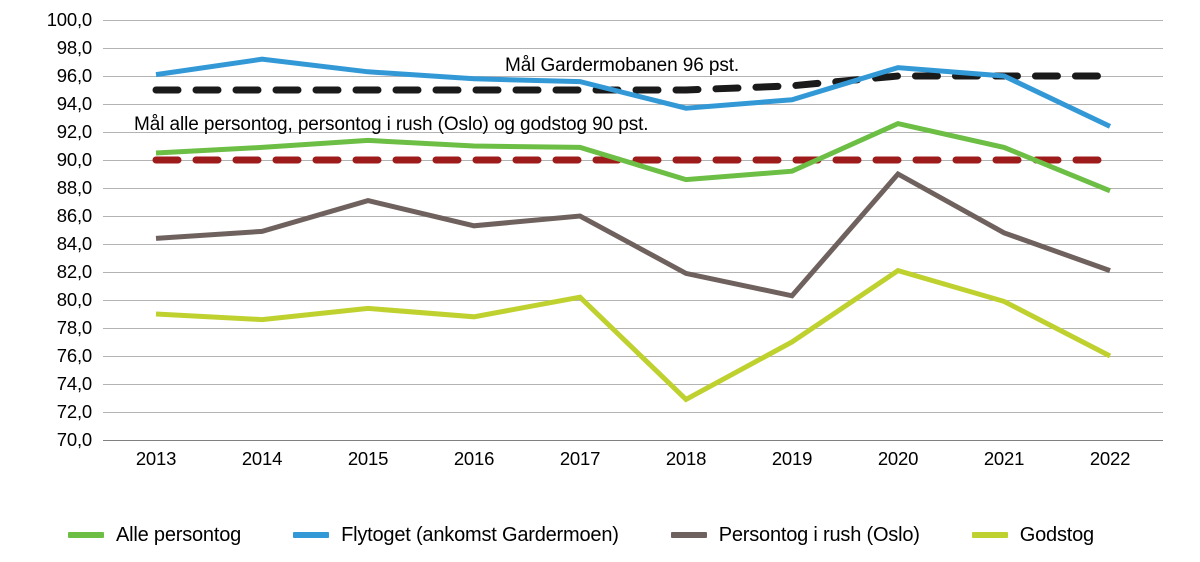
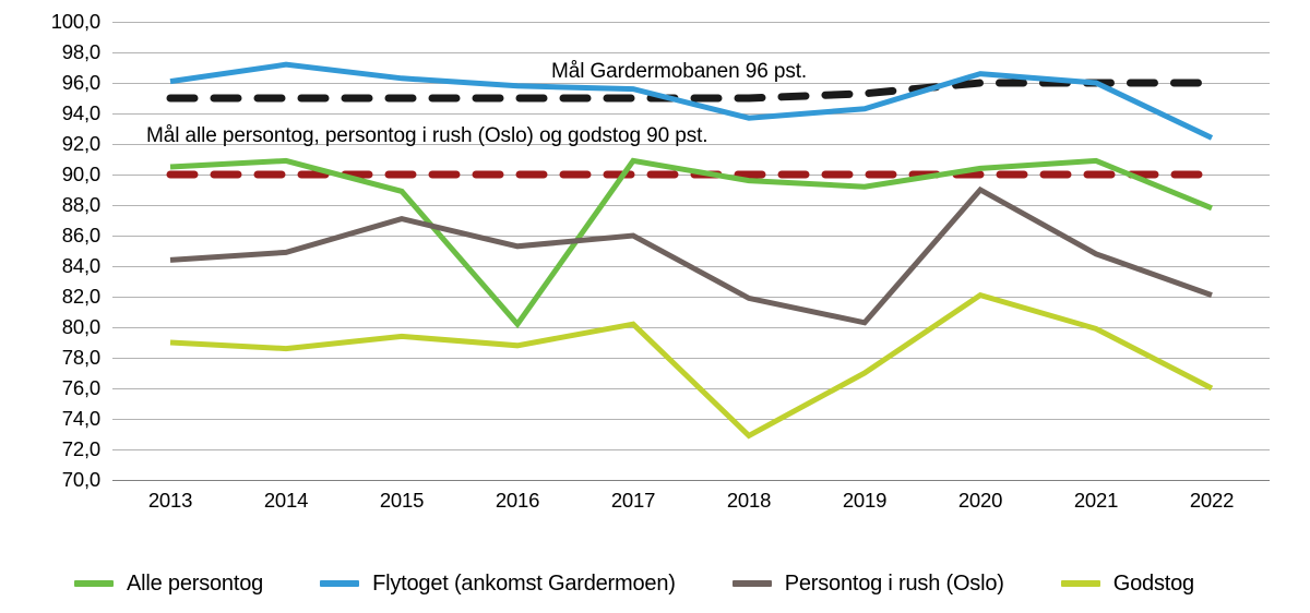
Alle persontog/2015: 91,4 -> 88,9
Alle persontog/2016: 91,0 -> 80,2
Alle persontog/2018: 88,6 -> 89,6
Alle persontog/2020: 92,6 -> 90,4
